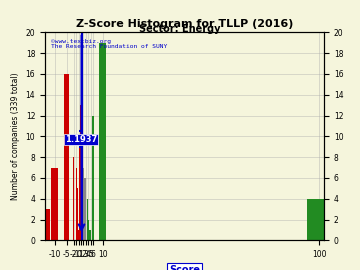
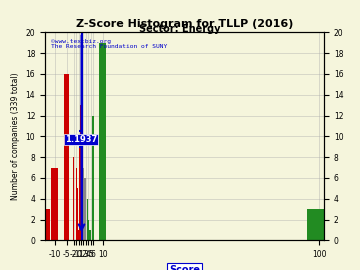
100: 4 -> 3
